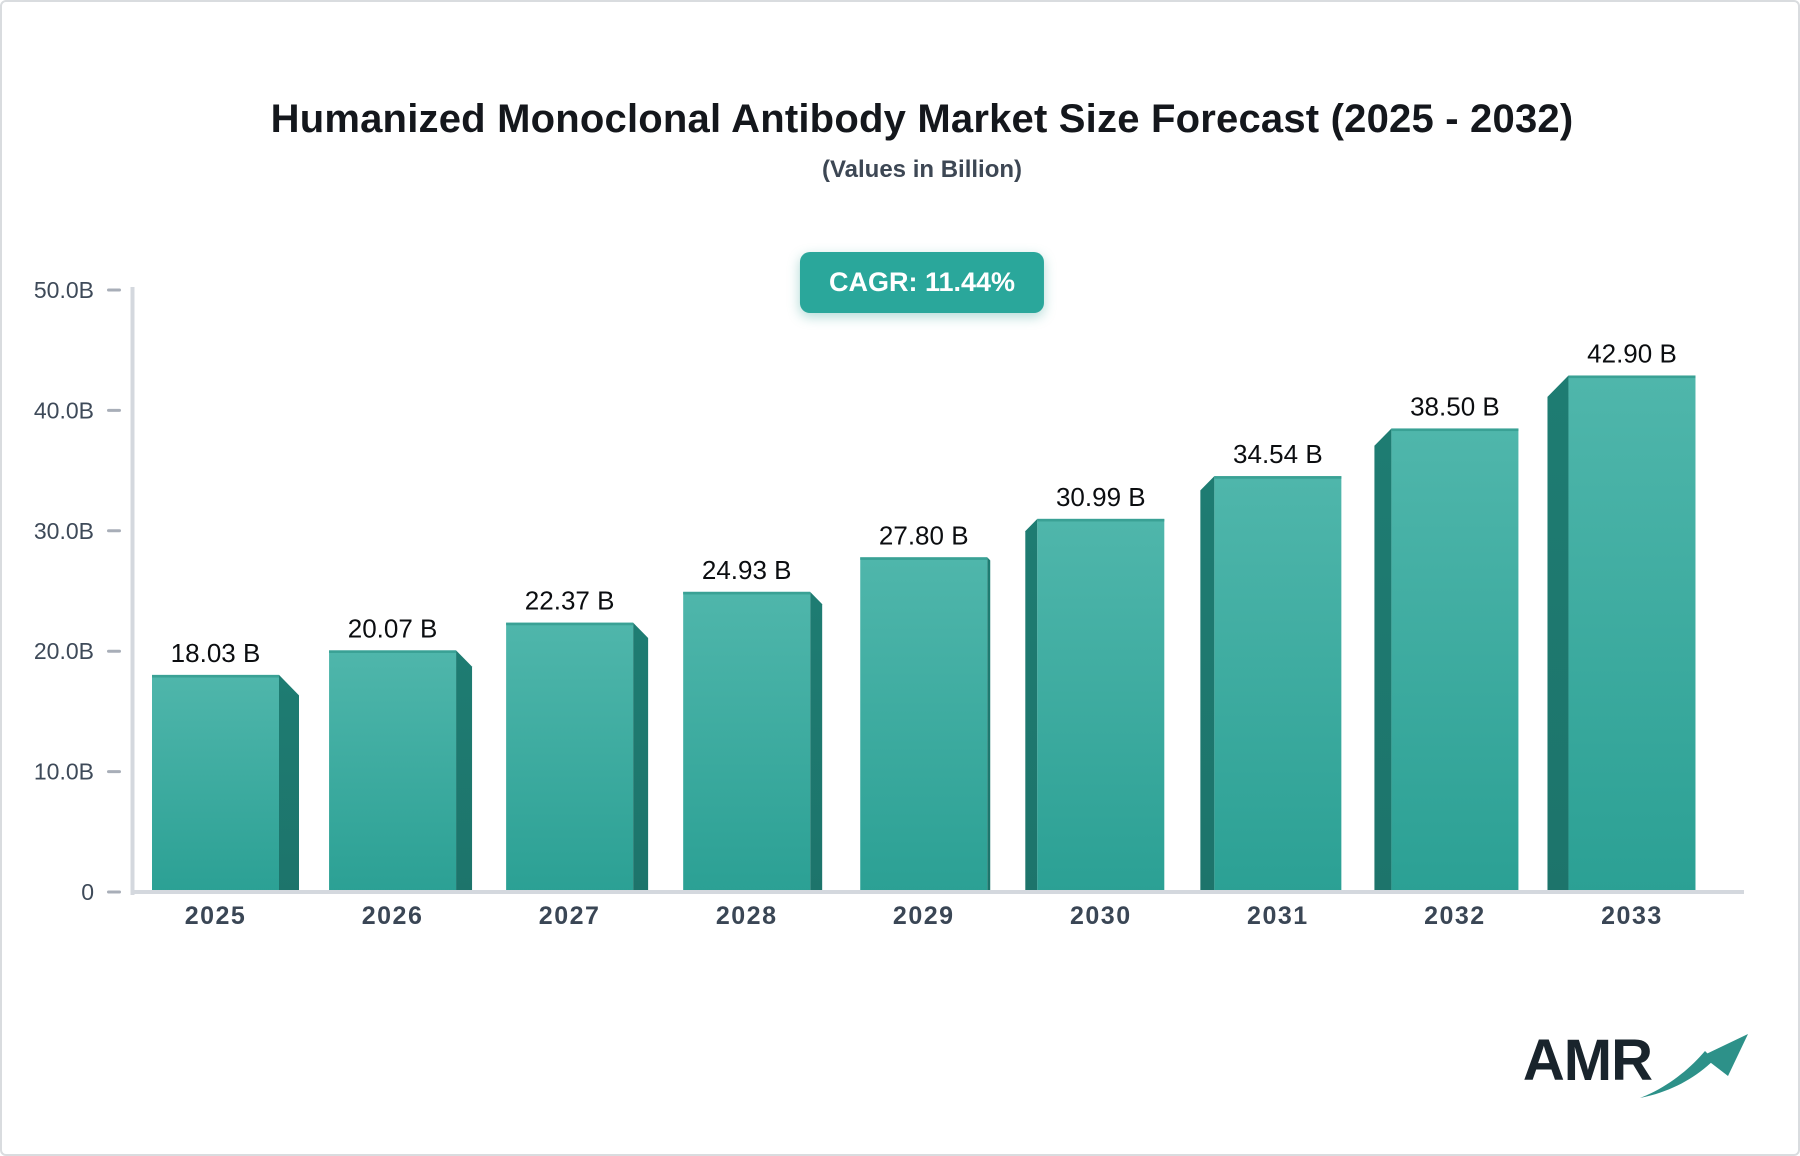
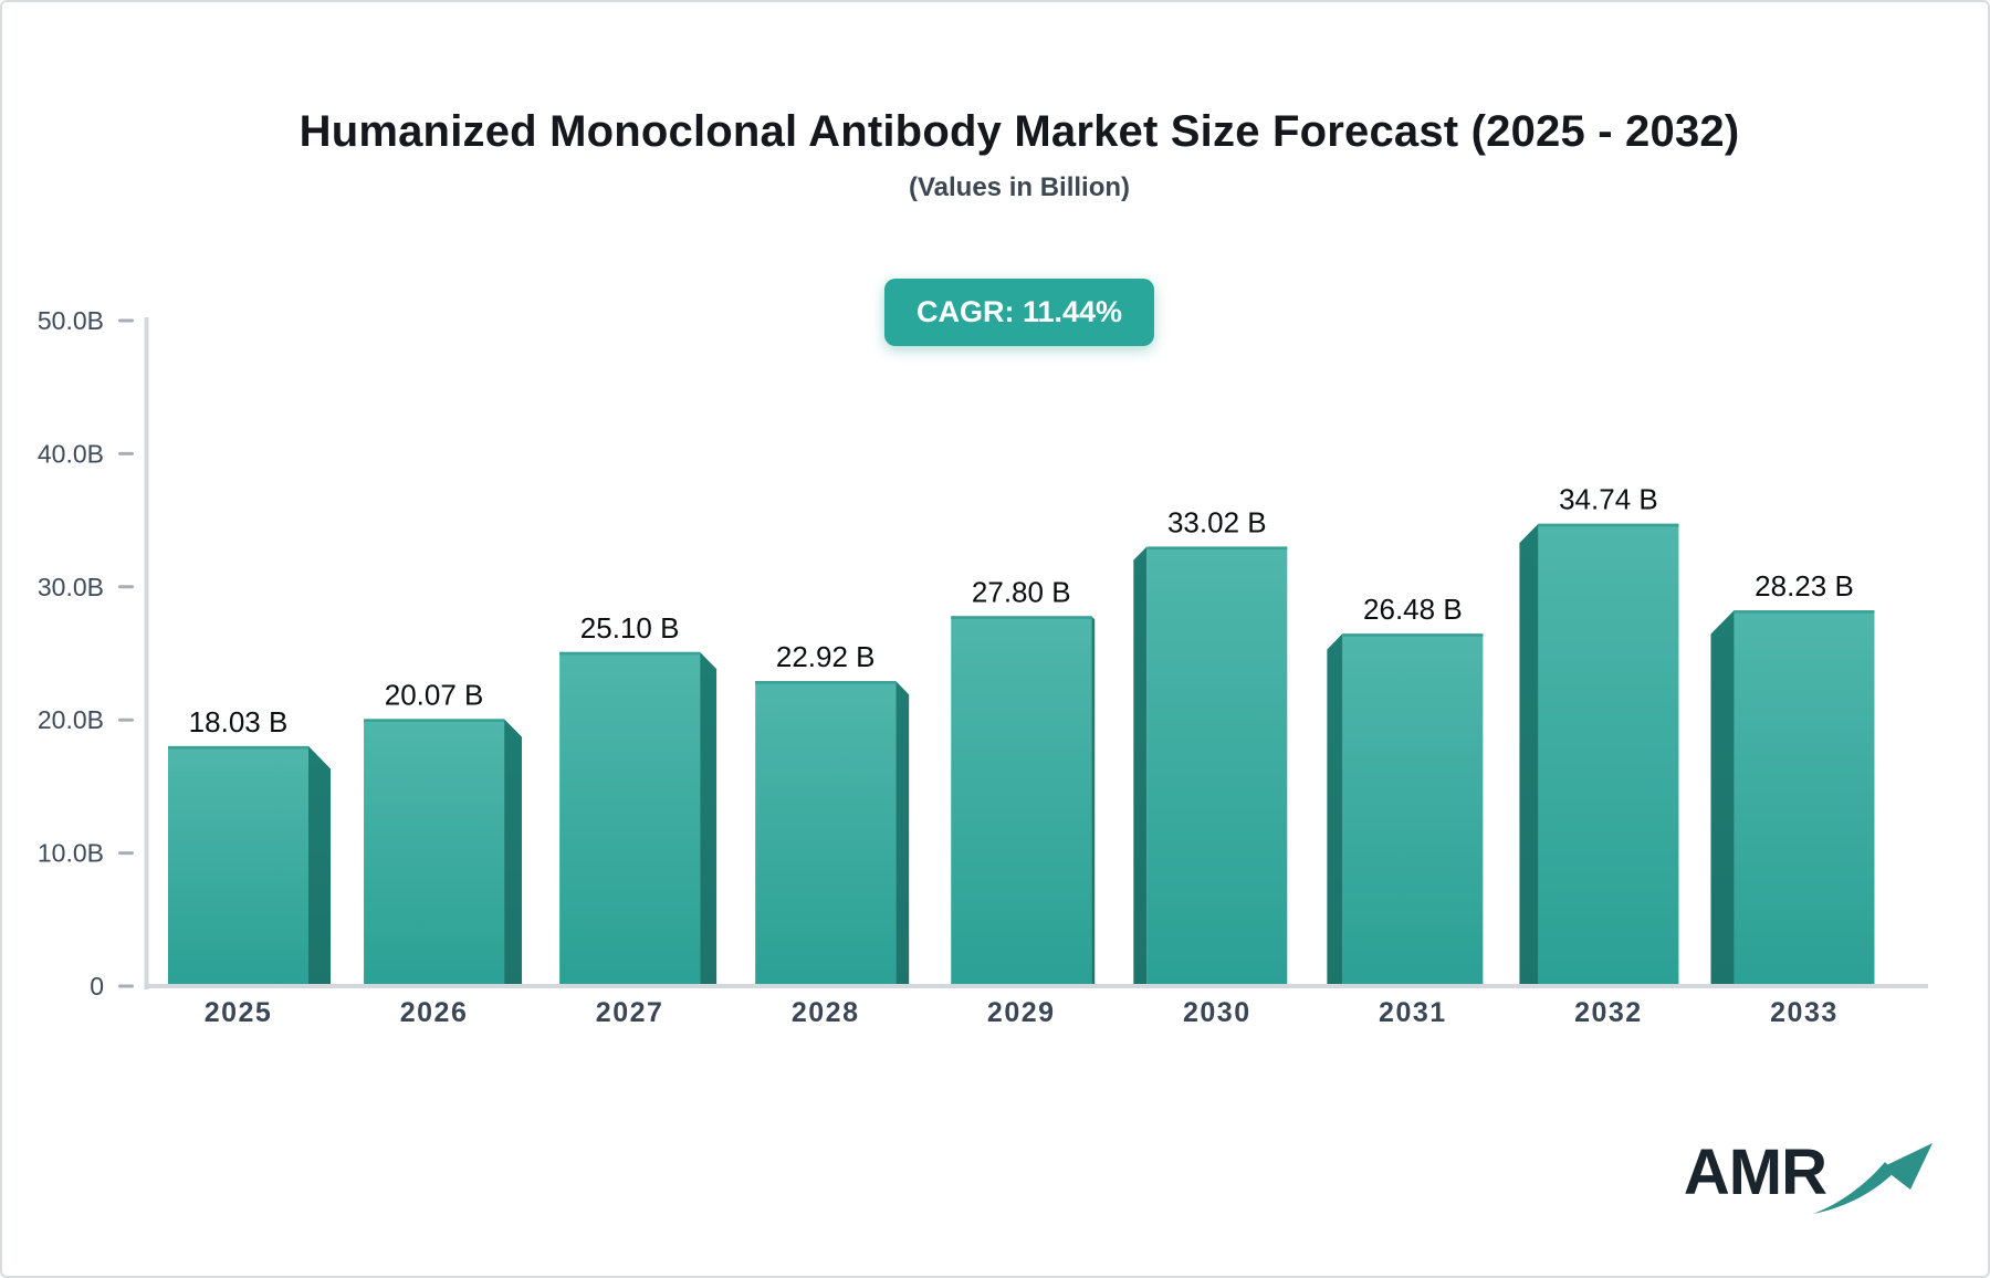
2027: 22.37 -> 25.10
2028: 24.93 -> 22.92
2030: 30.99 -> 33.02
2031: 34.54 -> 26.48
2032: 38.50 -> 34.74
2033: 42.90 -> 28.23
